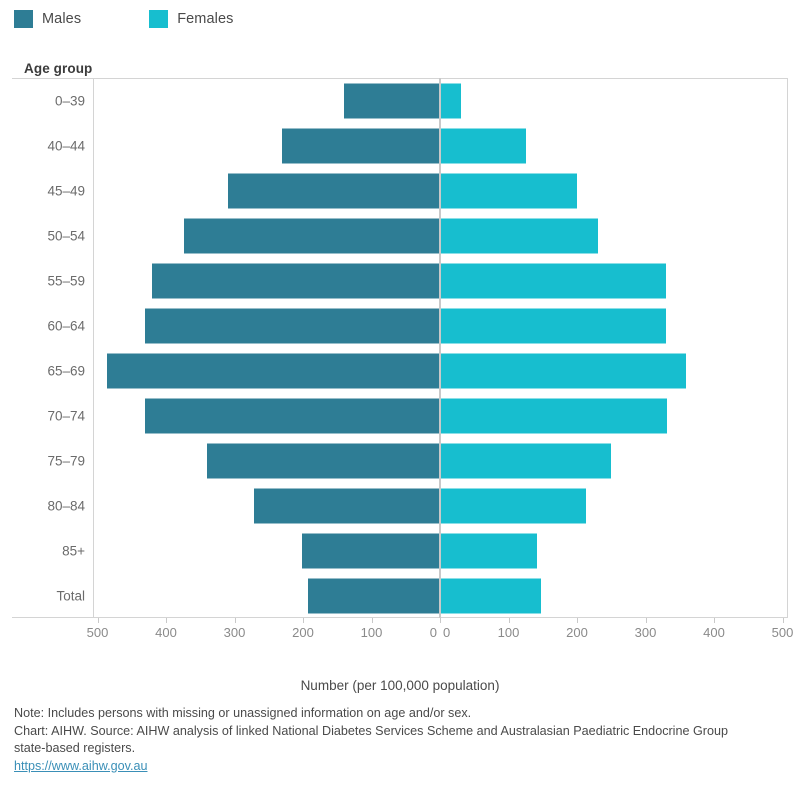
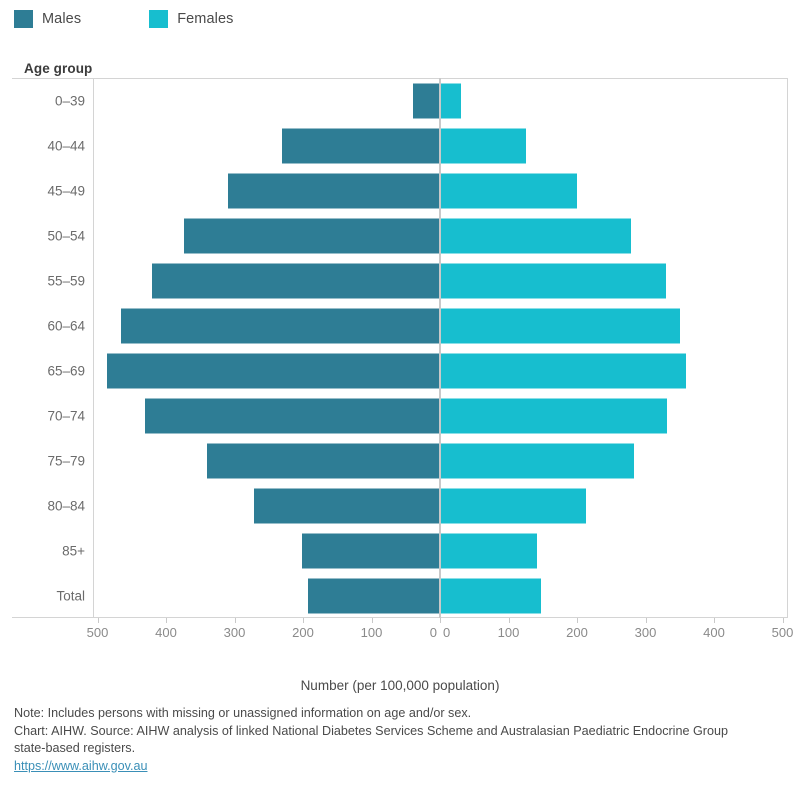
Males/0–39: 140 -> 40
Females/50–54: 230 -> 280
Males/60–64: 430 -> 470
Females/60–64: 330 -> 350
Females/75–79: 250 -> 280
